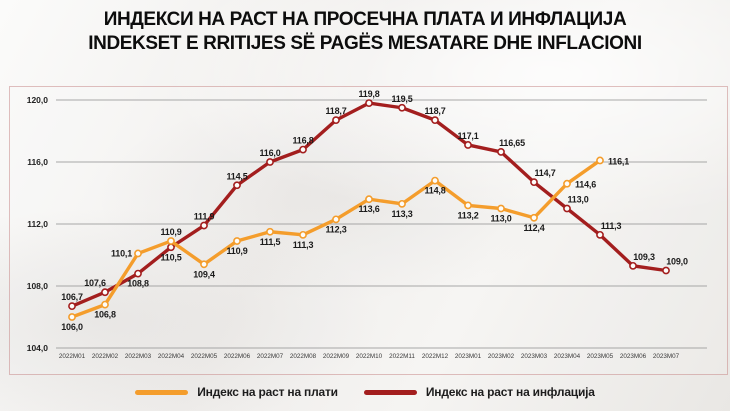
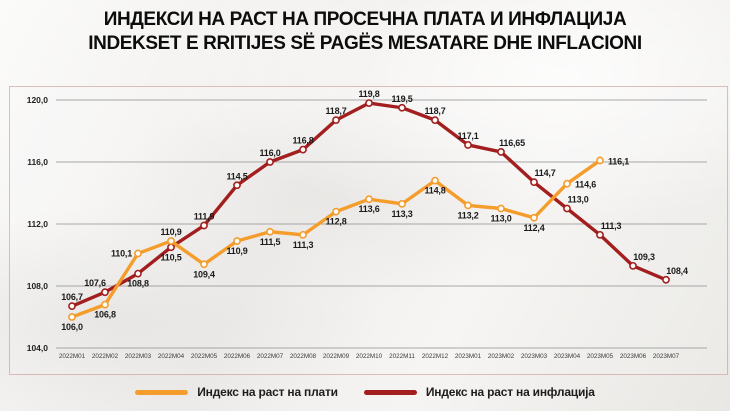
Индекс на раст на плати/2022M09: 112,3 -> 112,8
Индекс на раст на инфлација/2023M07: 109,0 -> 108,4
